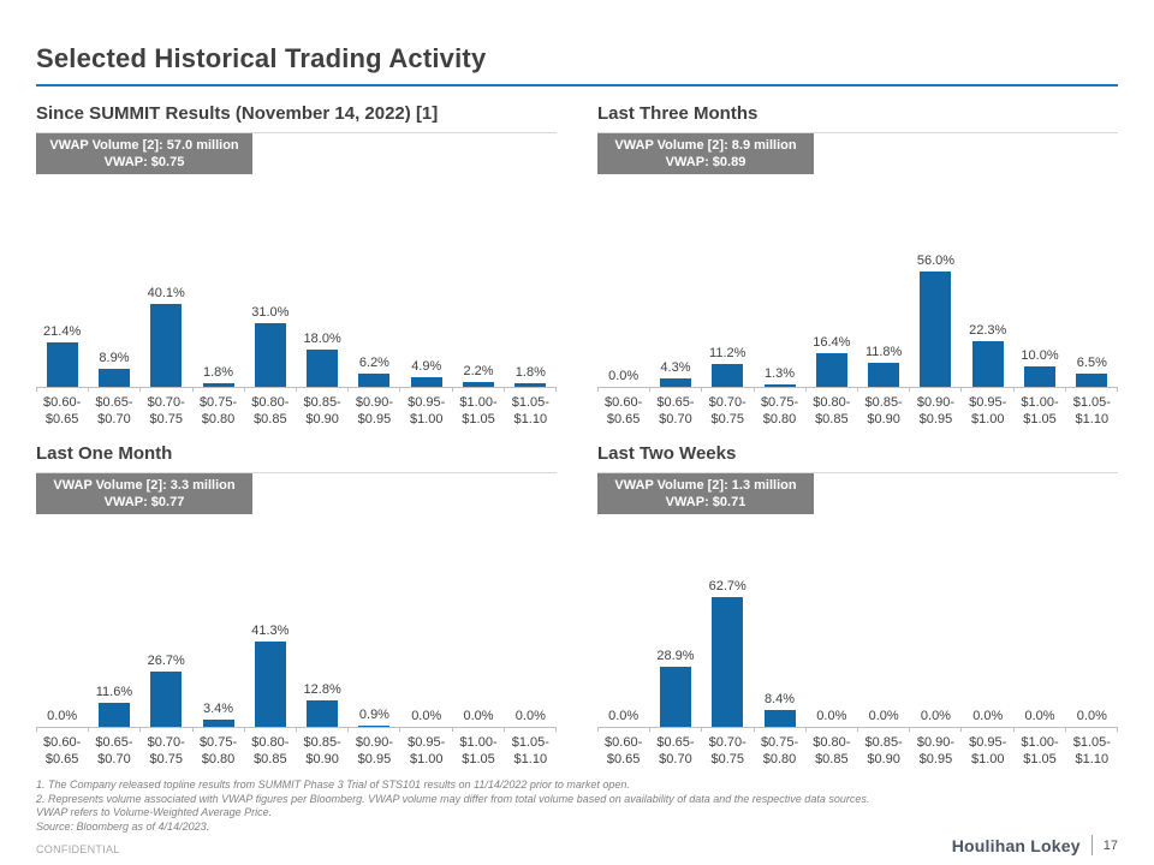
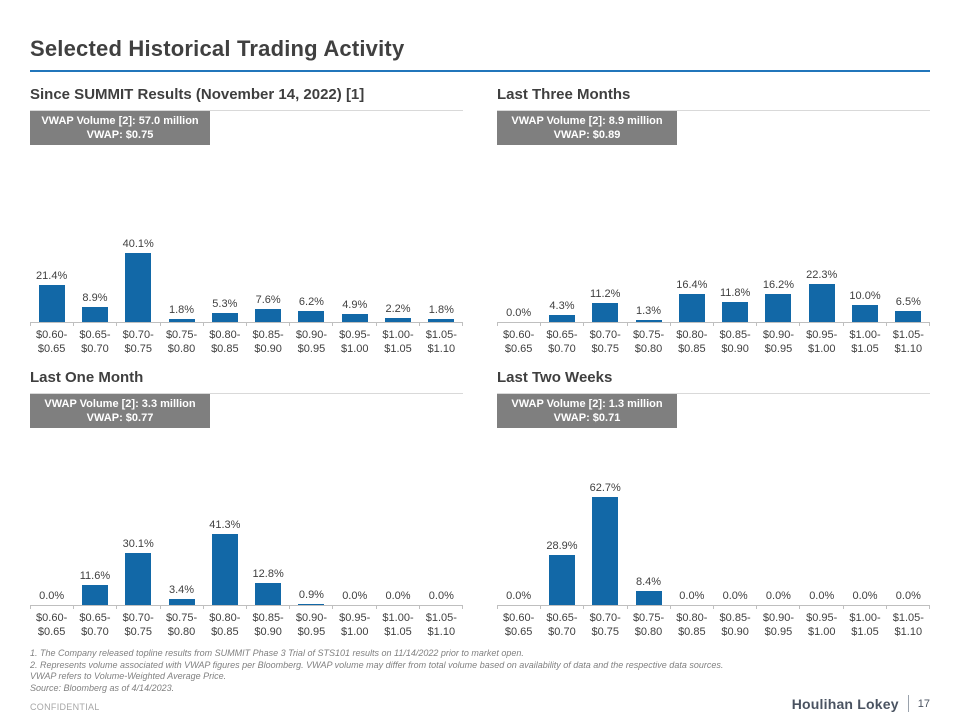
Since SUMMIT Results (November 14, 2022) [1]/$0.80-$0.85: 31.0% -> 5.3%
Since SUMMIT Results (November 14, 2022) [1]/$0.85-$0.90: 18.0% -> 7.6%
Last Three Months/$0.90-$0.95: 56.0% -> 16.2%
Last One Month/$0.70-$0.75: 26.7% -> 30.1%
